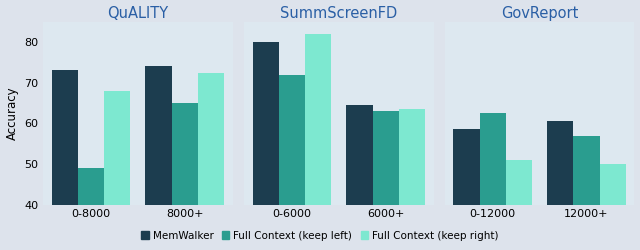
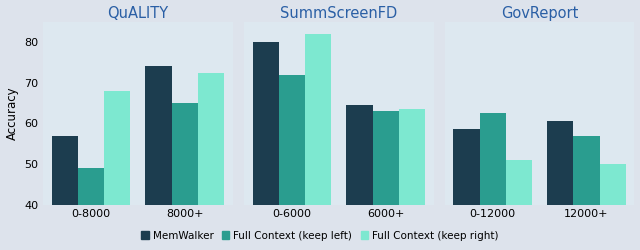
QuALITY/MemWalker/0-8000: 73 -> 57
